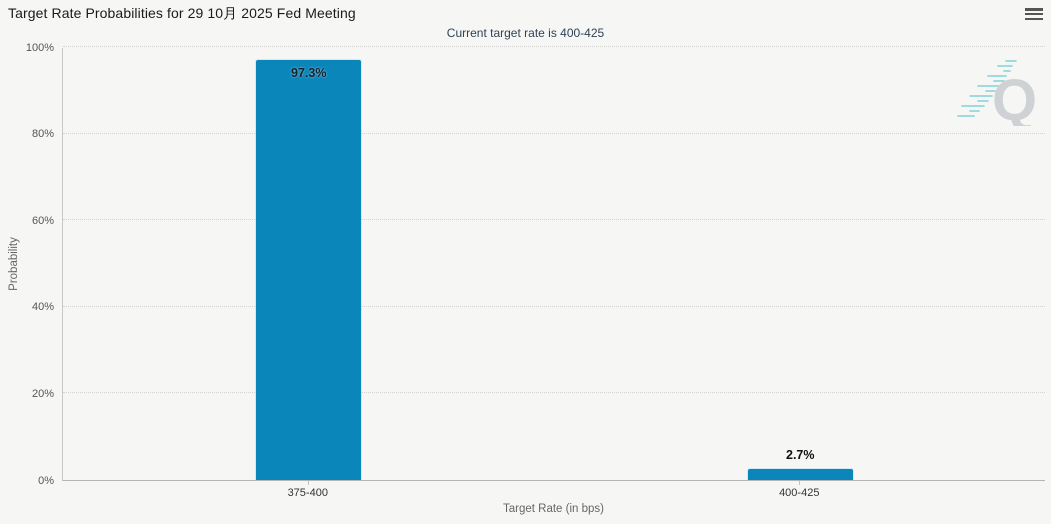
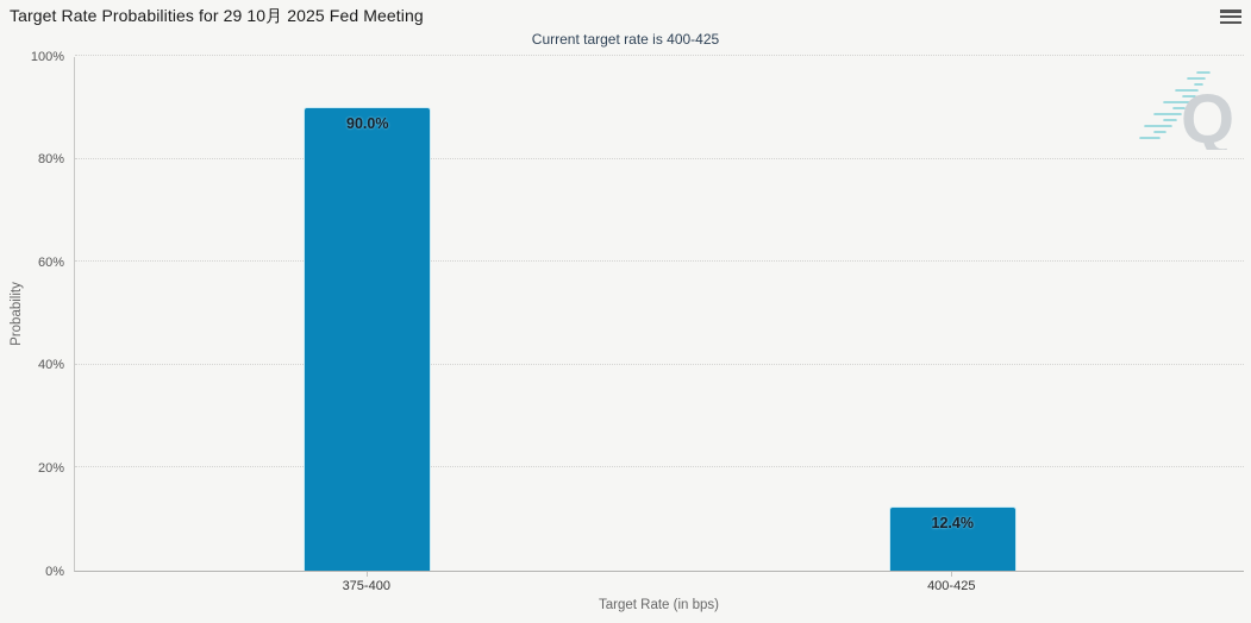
375-400: 97.3% -> 90.0%
400-425: 2.7% -> 12.4%
